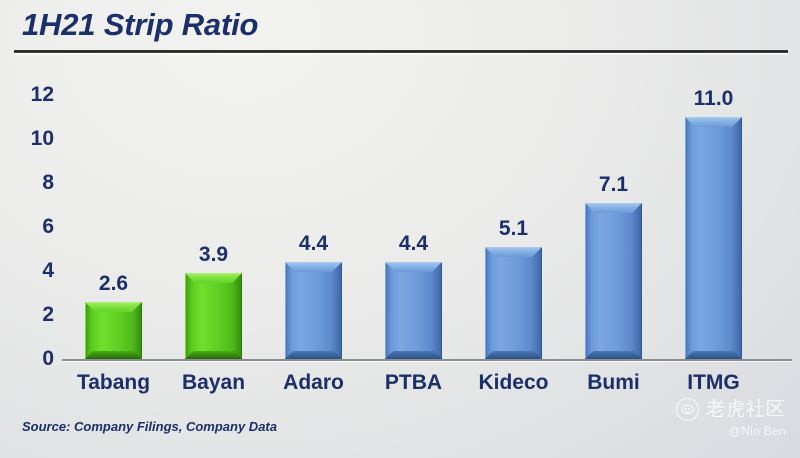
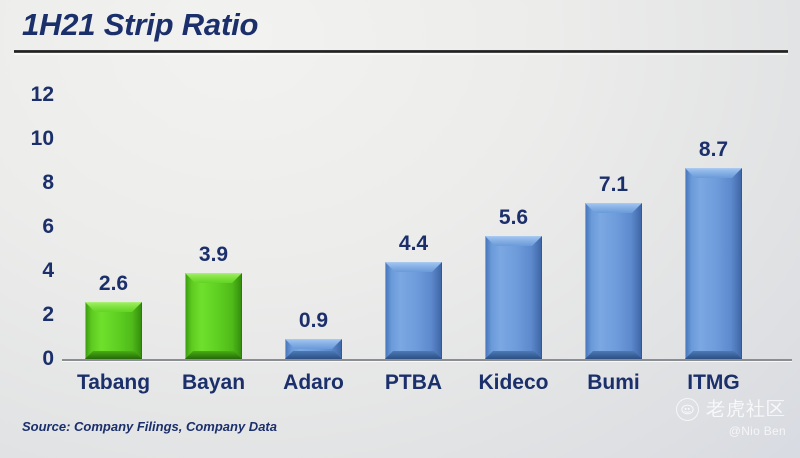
Adaro: 4.4 -> 0.9
Kideco: 5.1 -> 5.6
ITMG: 11.0 -> 8.7
